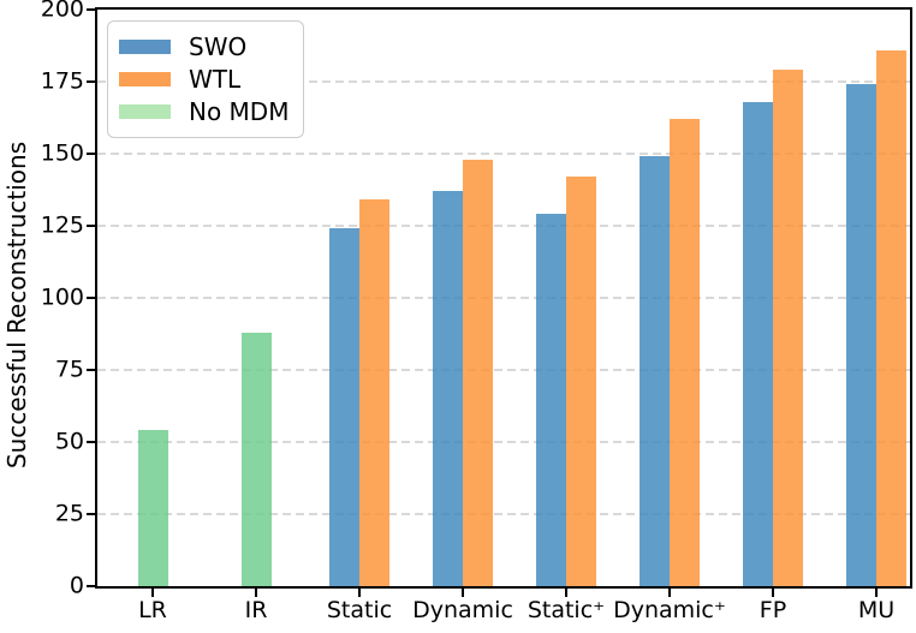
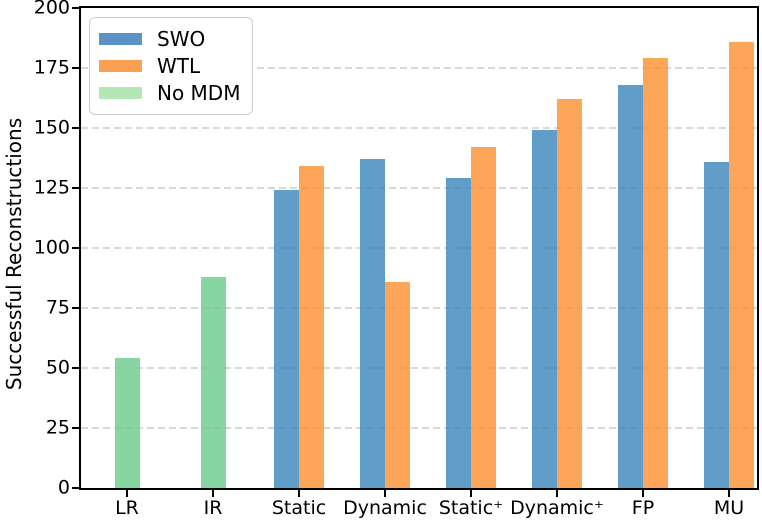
WTL/Dynamic: 148 -> 86
SWO/MU: 174 -> 136
